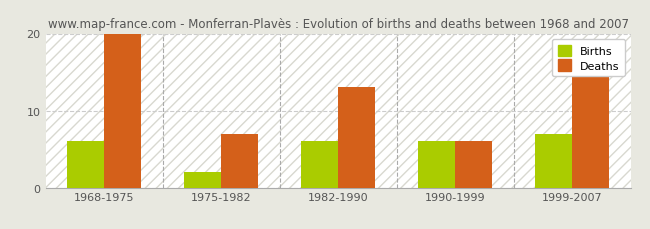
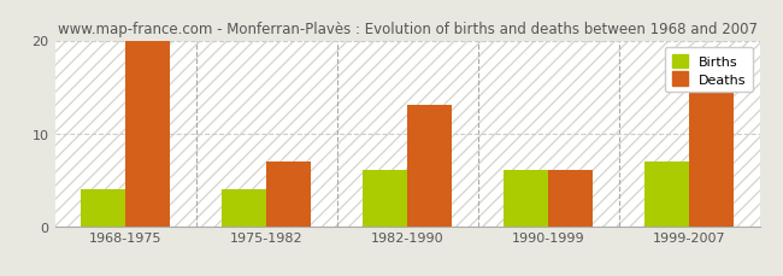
Births/1968-1975: 6 -> 4
Births/1975-1982: 2 -> 4
